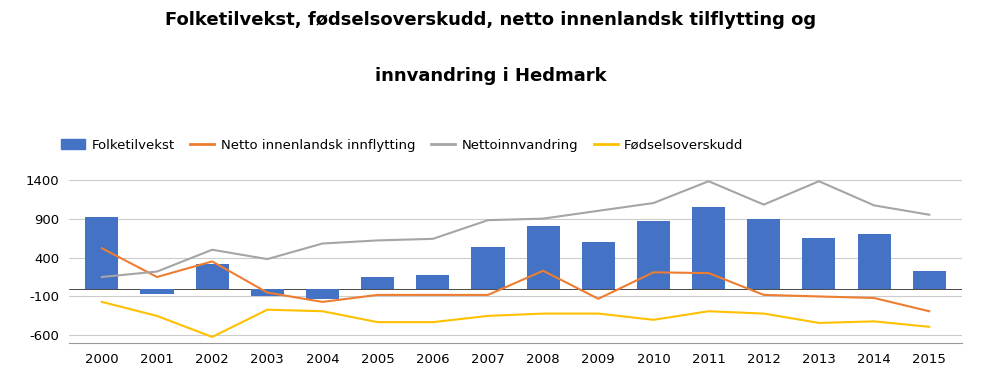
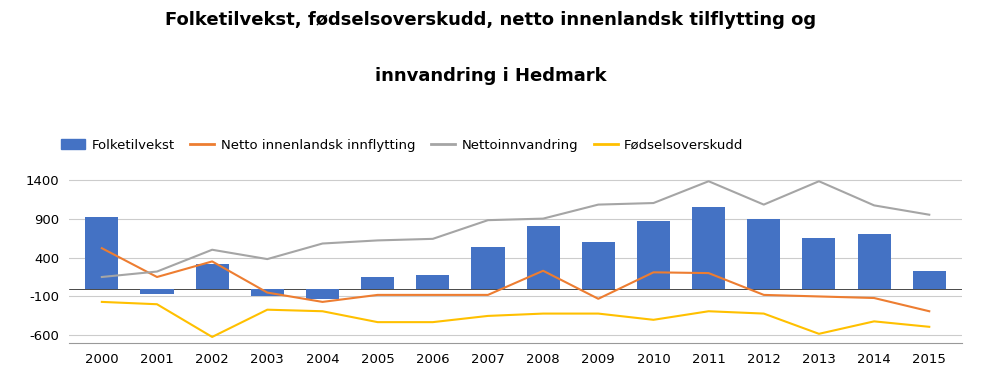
Fødselsoverskudd/2001: -350 -> -200
Nettoinnvandring/2009: 1000 -> 1080
Fødselsoverskudd/2013: -440 -> -580
